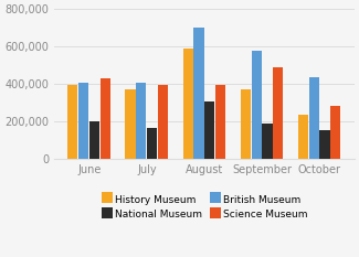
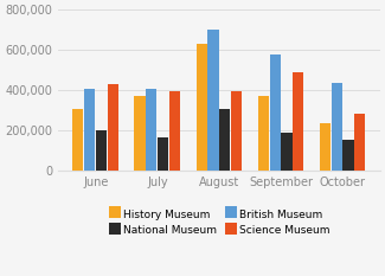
History Museum/June: 400,000 -> 310,000
History Museum/August: 590,000 -> 630,000
